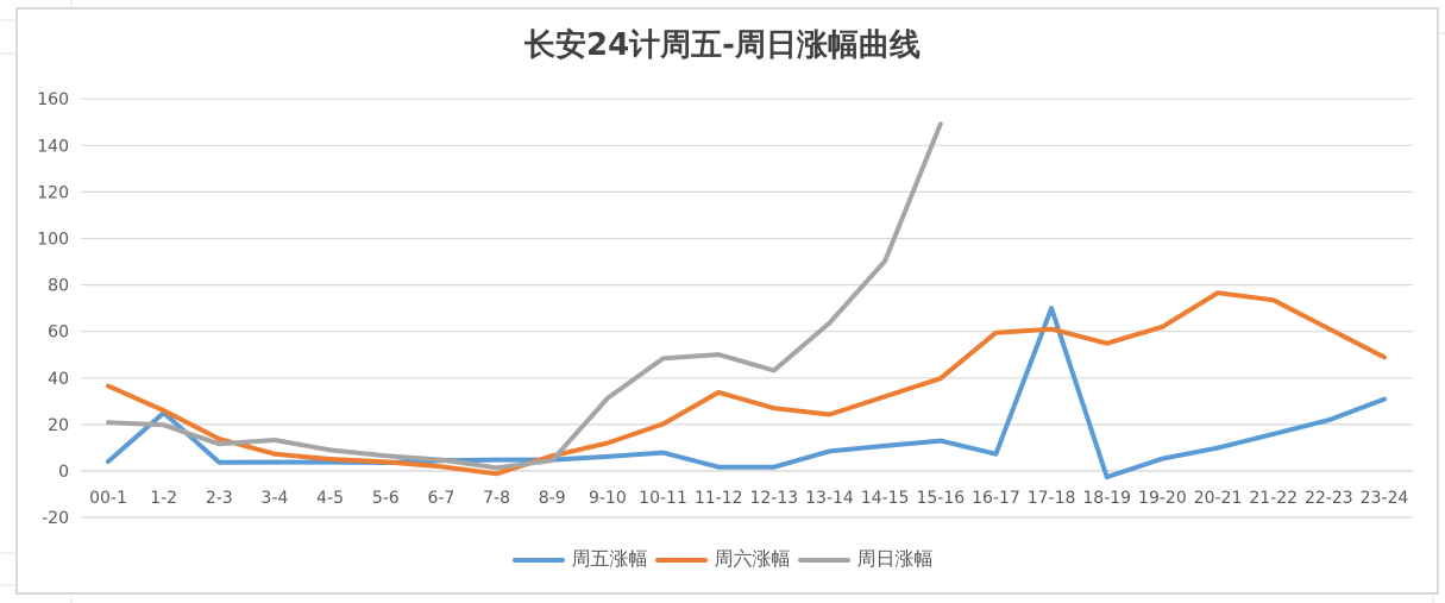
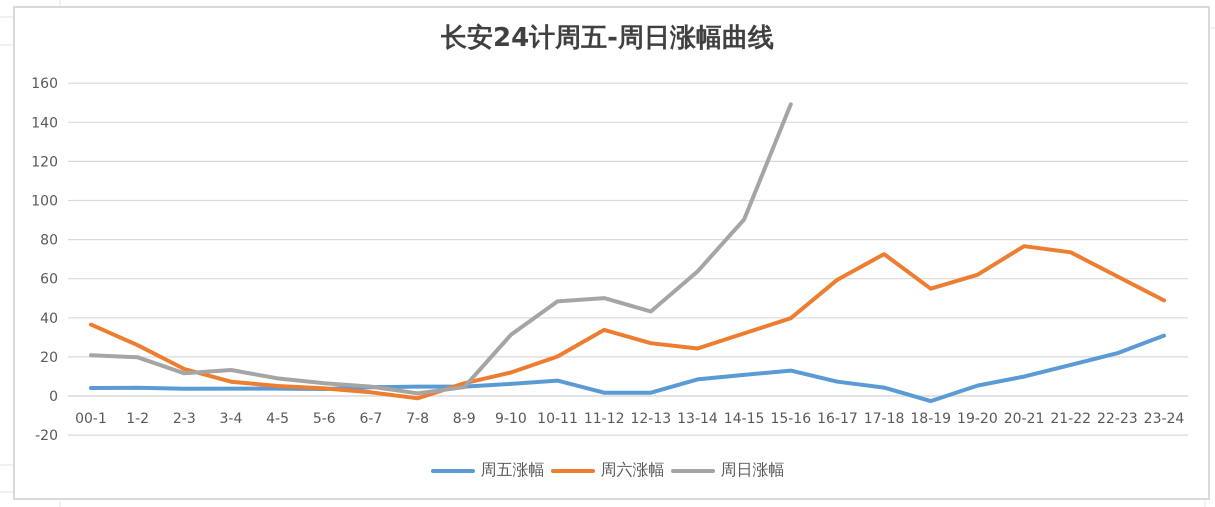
周五涨幅/1-2: 25 -> 4
周五涨幅/17-18: 70 -> 4
周六涨幅/17-18: 61 -> 73
